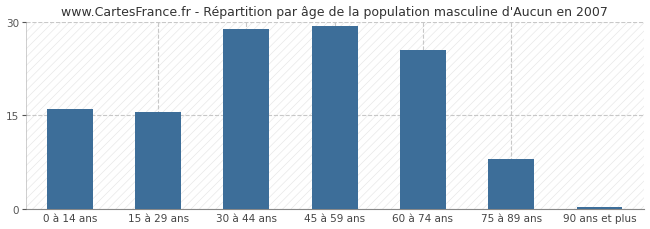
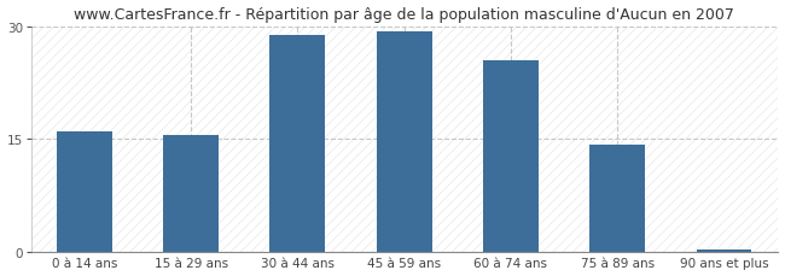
75 à 89 ans: 8.0 -> 14.3
